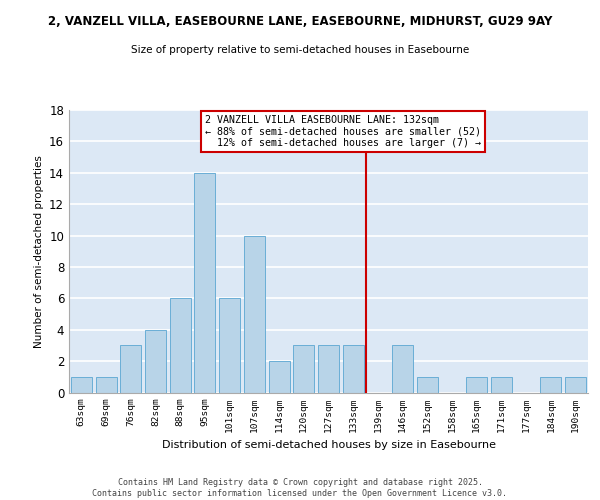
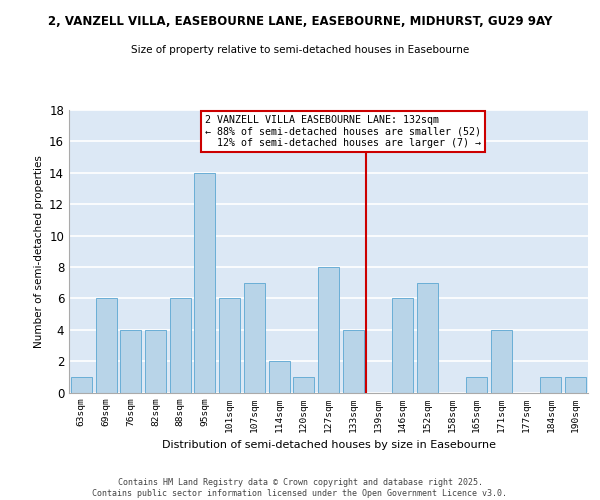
69sqm: 1 -> 6
76sqm: 3 -> 4
107sqm: 10 -> 7
120sqm: 3 -> 1
127sqm: 3 -> 8
133sqm: 3 -> 4
146sqm: 3 -> 6
152sqm: 1 -> 7
171sqm: 1 -> 4
